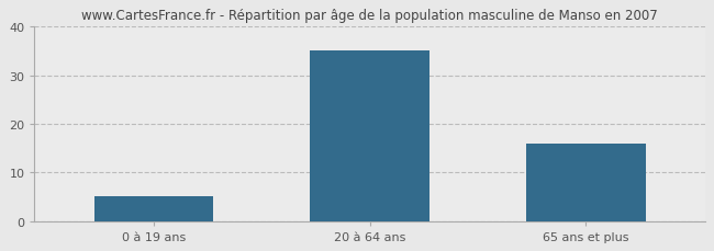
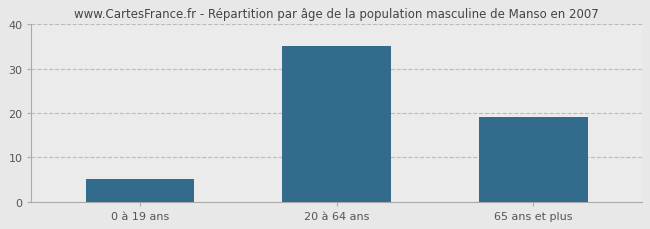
65 ans et plus: 16 -> 19
